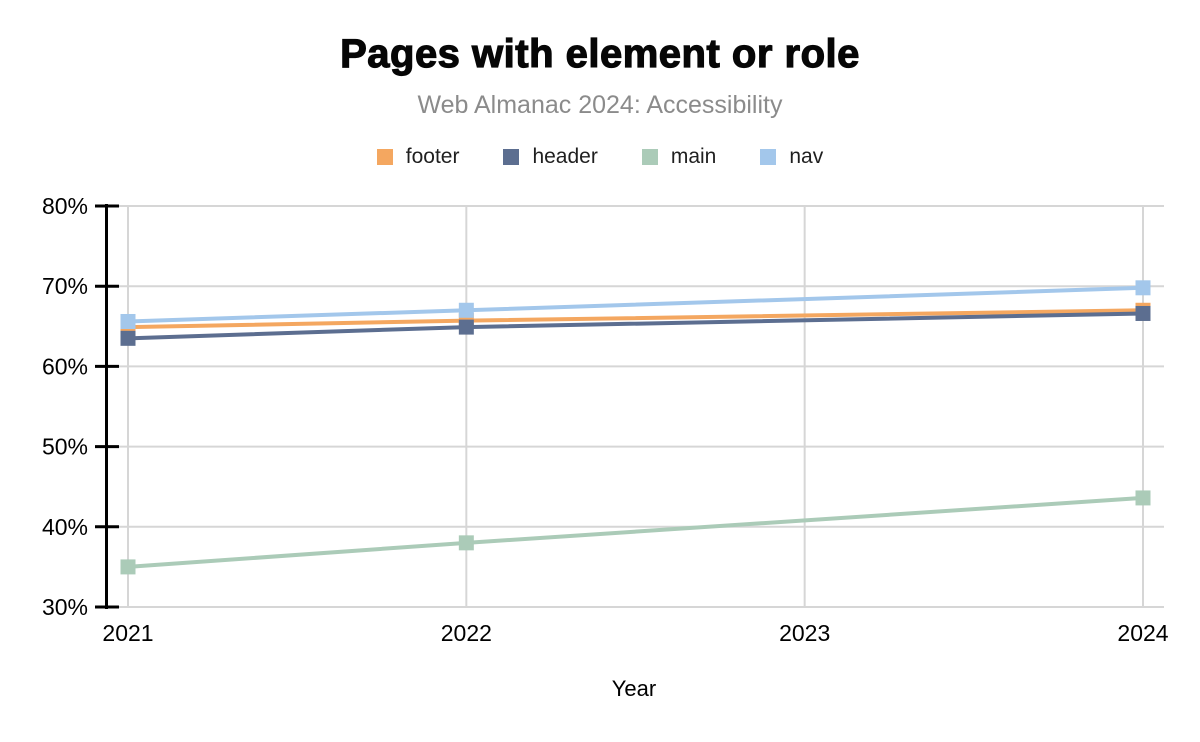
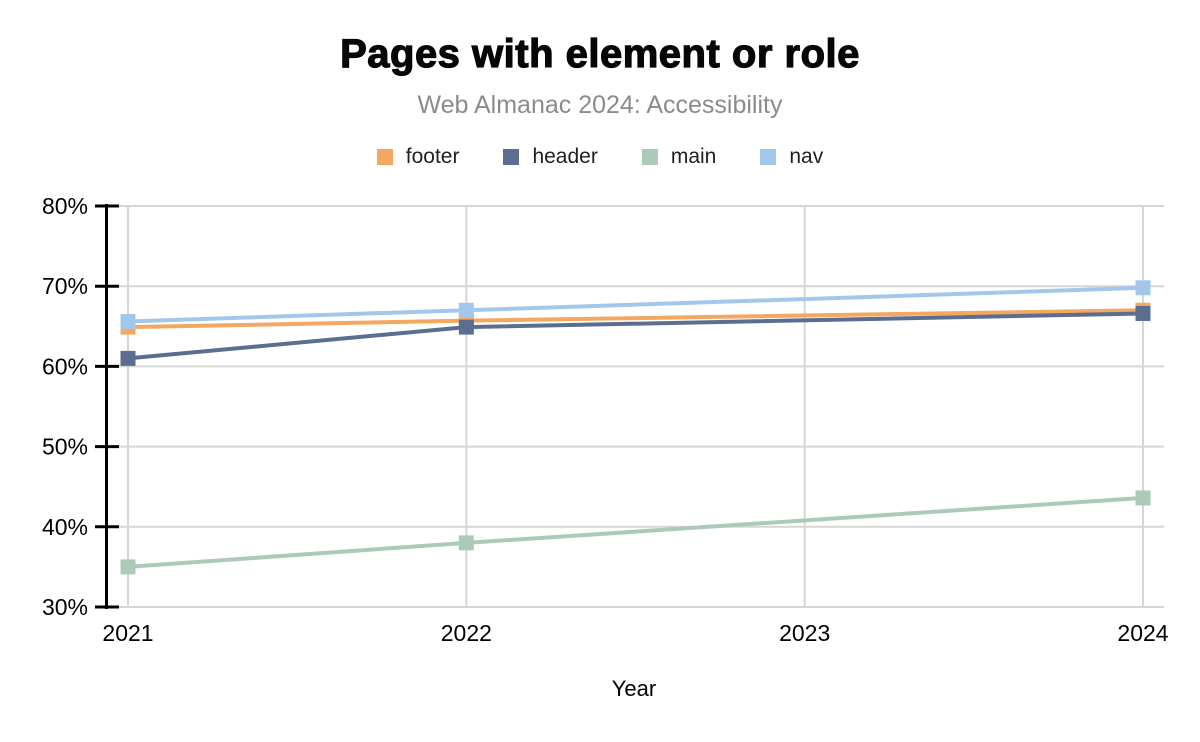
header/2021: 64% -> 61%
